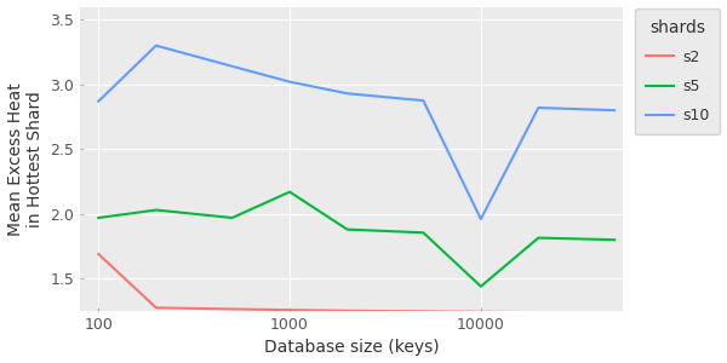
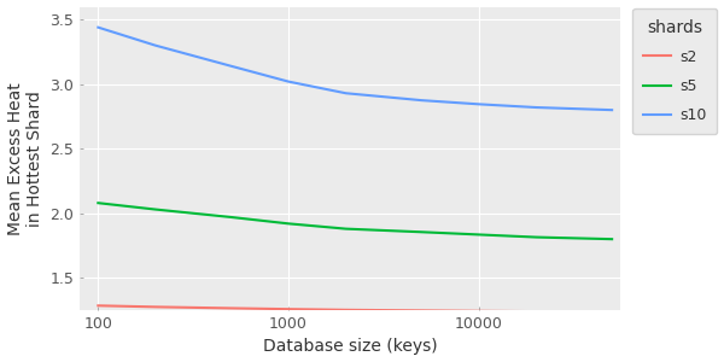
s2/100: 1.69 -> 1.28
s5/100: 1.97 -> 2.08
s10/100: 2.87 -> 3.44
s5/1000: 2.17 -> 1.92
s5/10000: 1.44 -> 1.83
s10/10000: 1.96 -> 2.85
